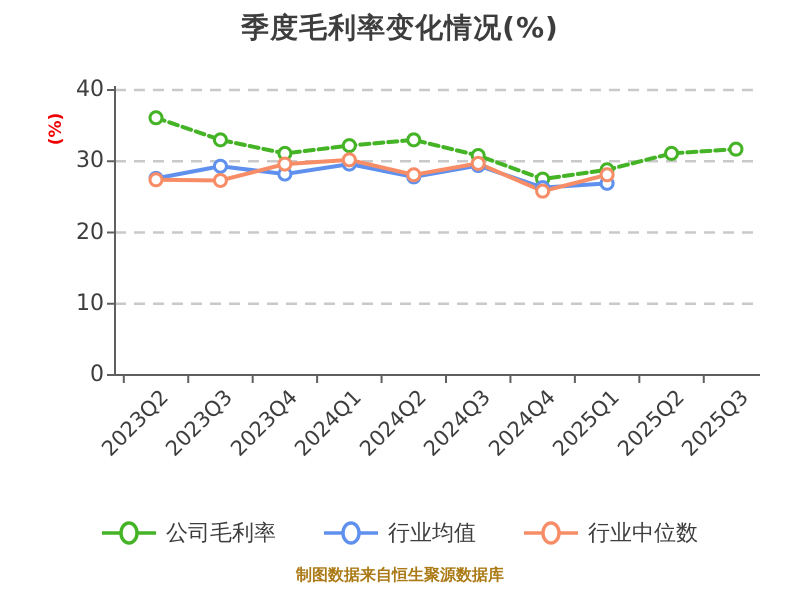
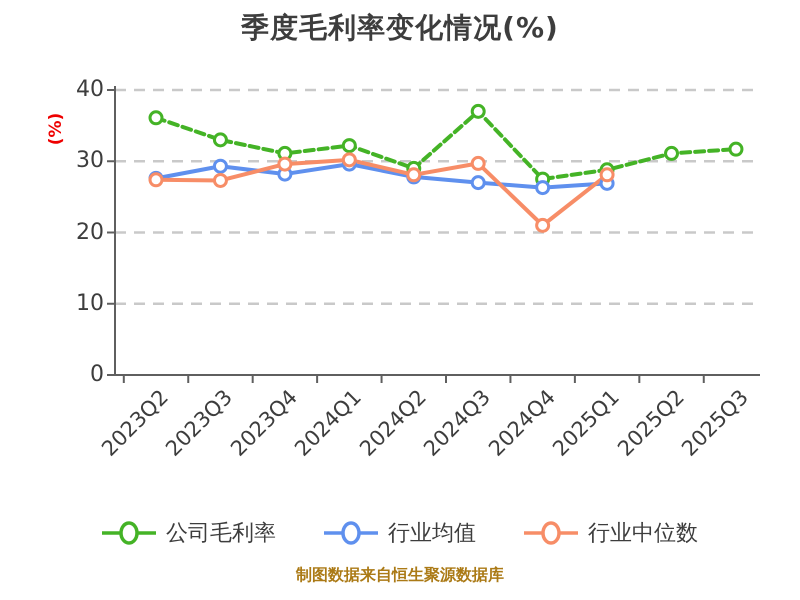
公司毛利率/2024Q2: 33 -> 29
公司毛利率/2024Q3: 31 -> 37
行业均值/2024Q3: 29 -> 27
行业中位数/2024Q4: 26 -> 21
